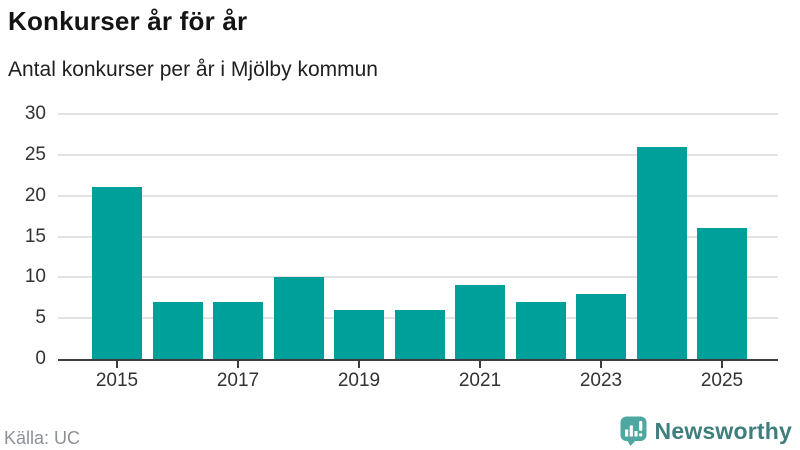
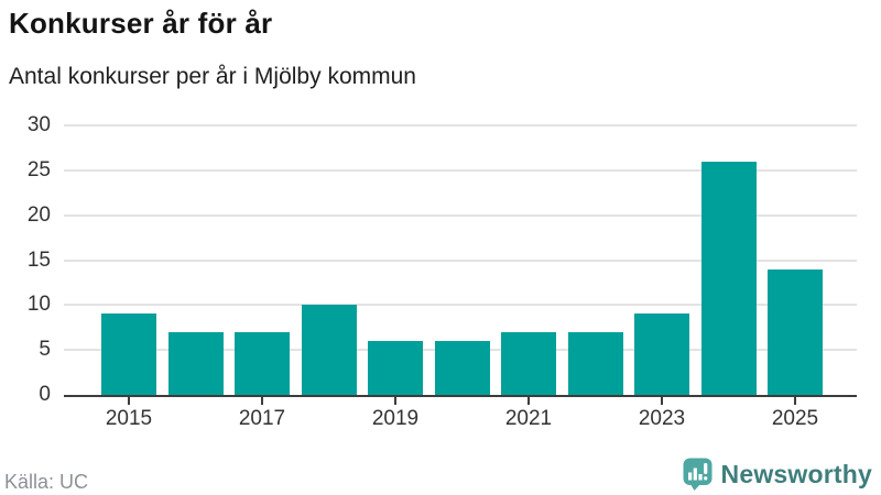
2015: 21 -> 9
2021: 9 -> 7
2023: 8 -> 9
2025: 16 -> 14
